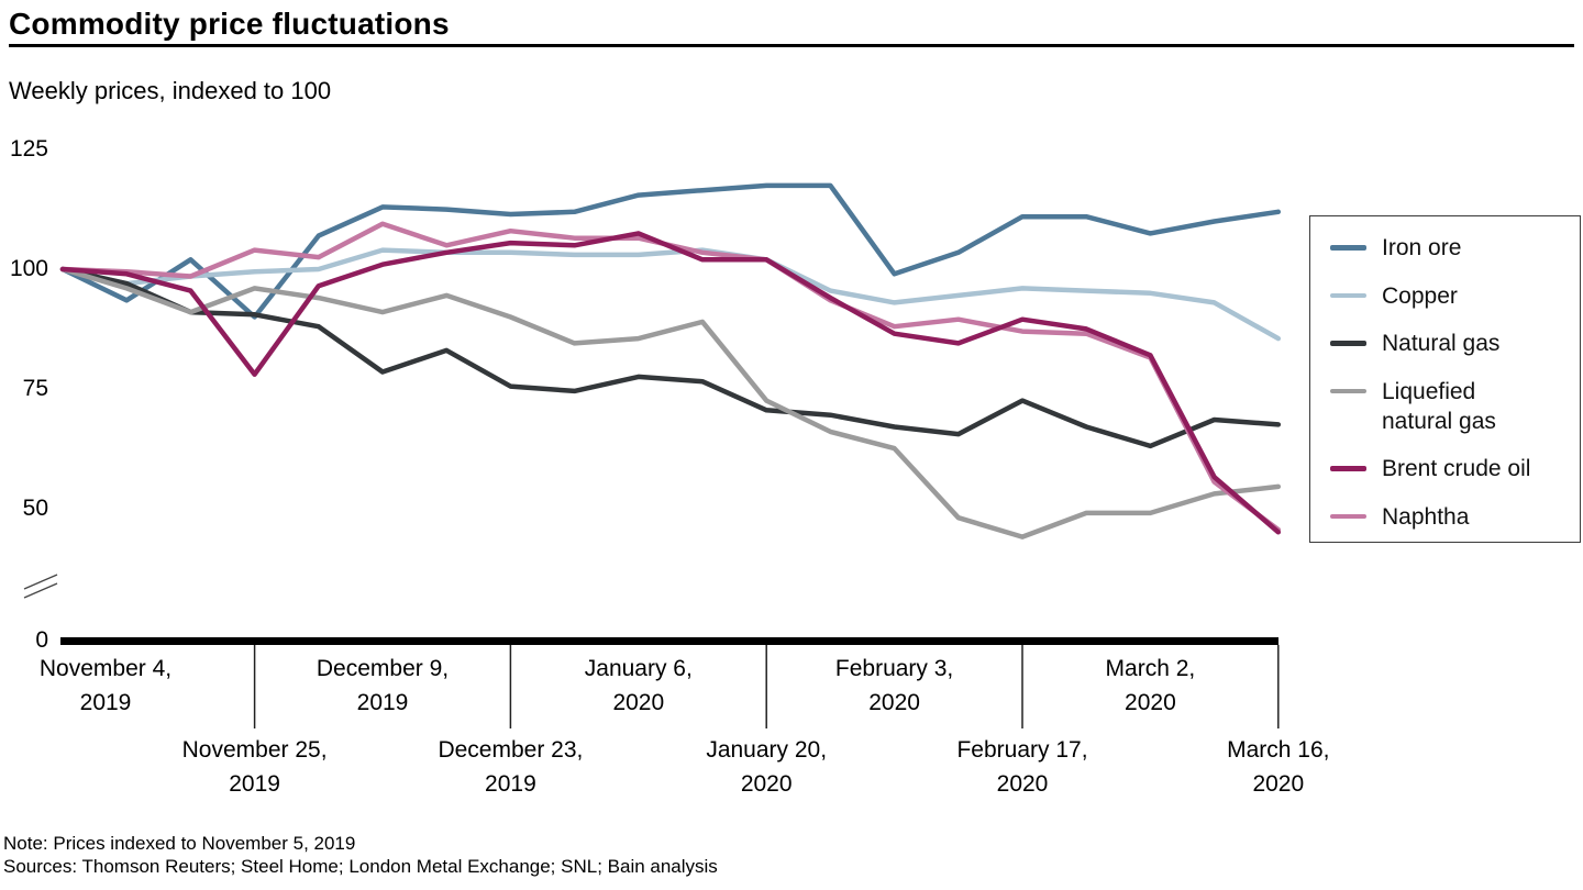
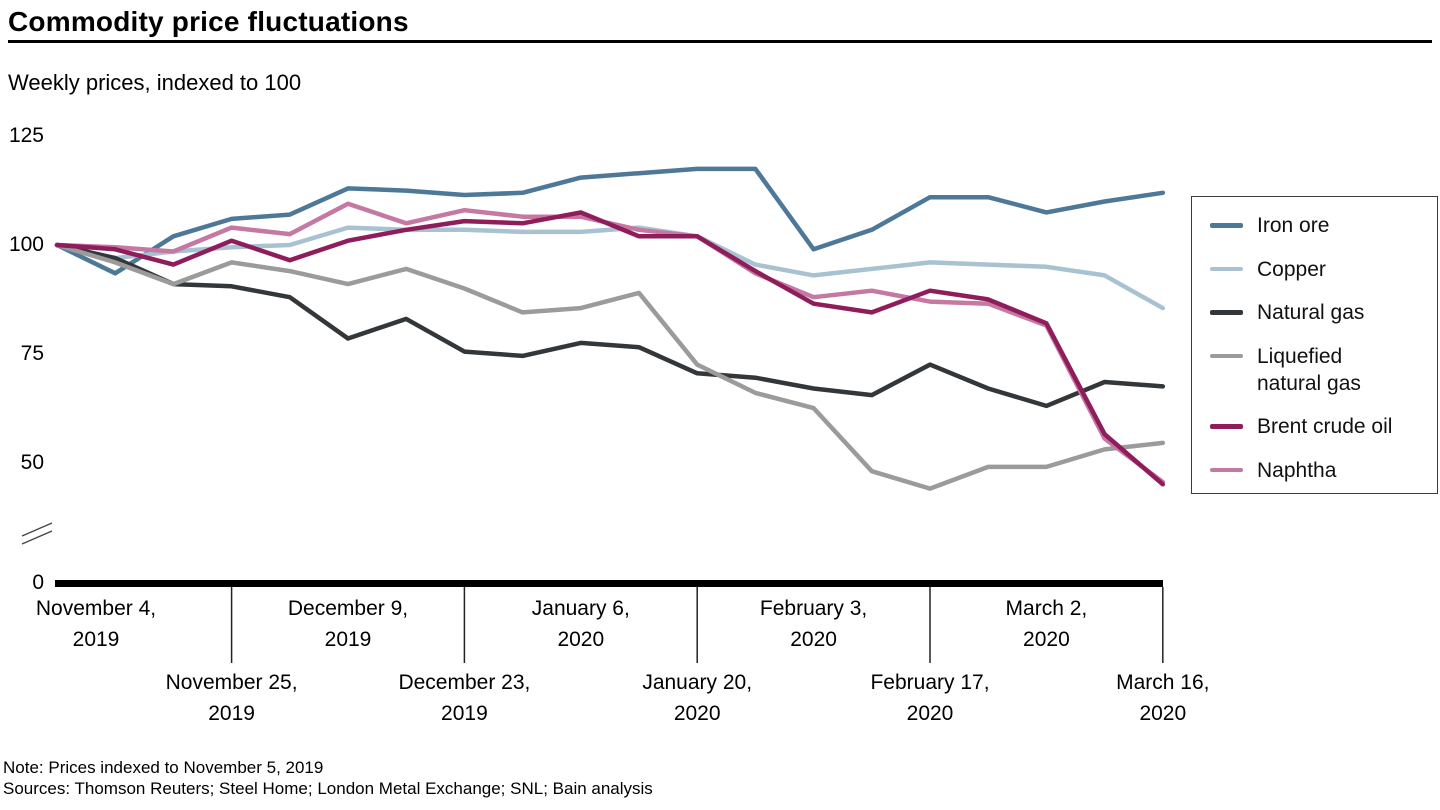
Iron ore/November 25, 2019: 90 -> 106
Brent crude oil/November 25, 2019: 78 -> 101
